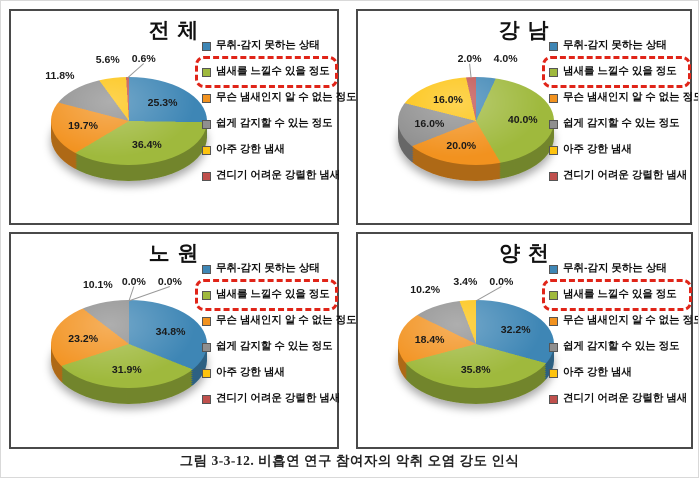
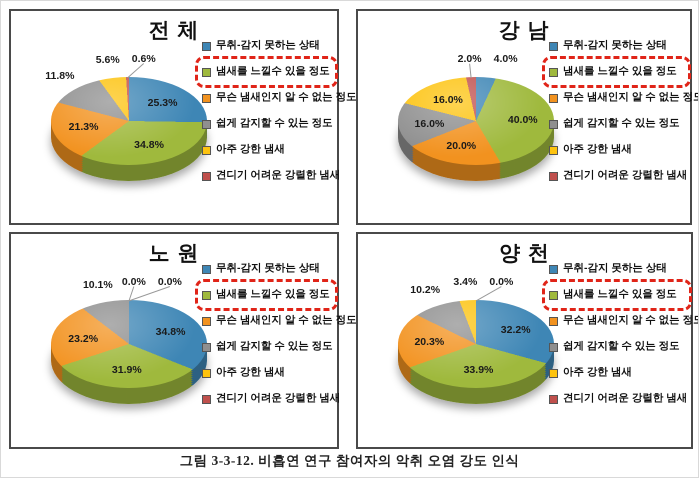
전 체/냄새를 느낄수 있을 정도: 36.4% -> 34.8%
전 체/무슨 냄새인지 알 수 없는 정도: 19.7% -> 21.3%
양 천/냄새를 느낄수 있을 정도: 35.8% -> 33.9%
양 천/무슨 냄새인지 알 수 없는 정도: 18.4% -> 20.3%
